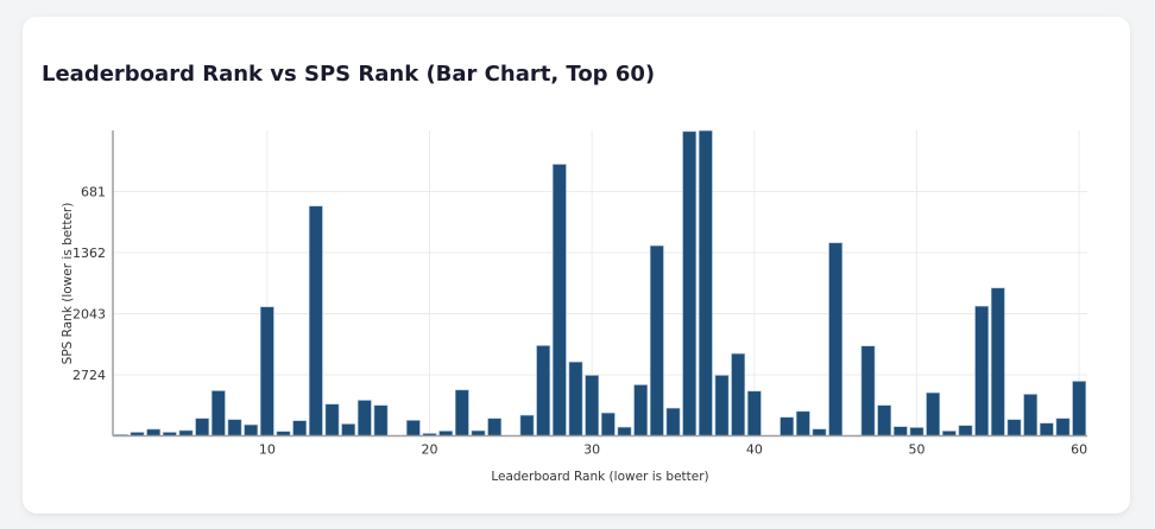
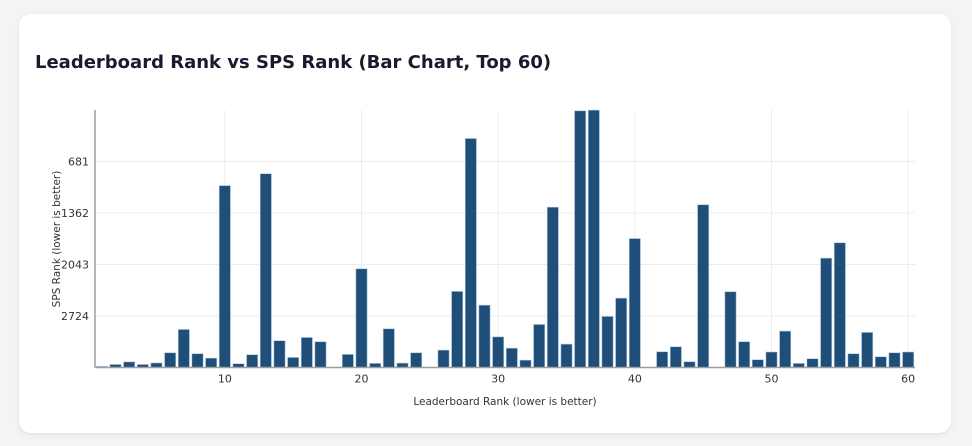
10: 2000 -> 1000
20: 3400 -> 2100
30: 2700 -> 3000
40: 2900 -> 1700
50: 3300 -> 3200
60: 2800 -> 3200
